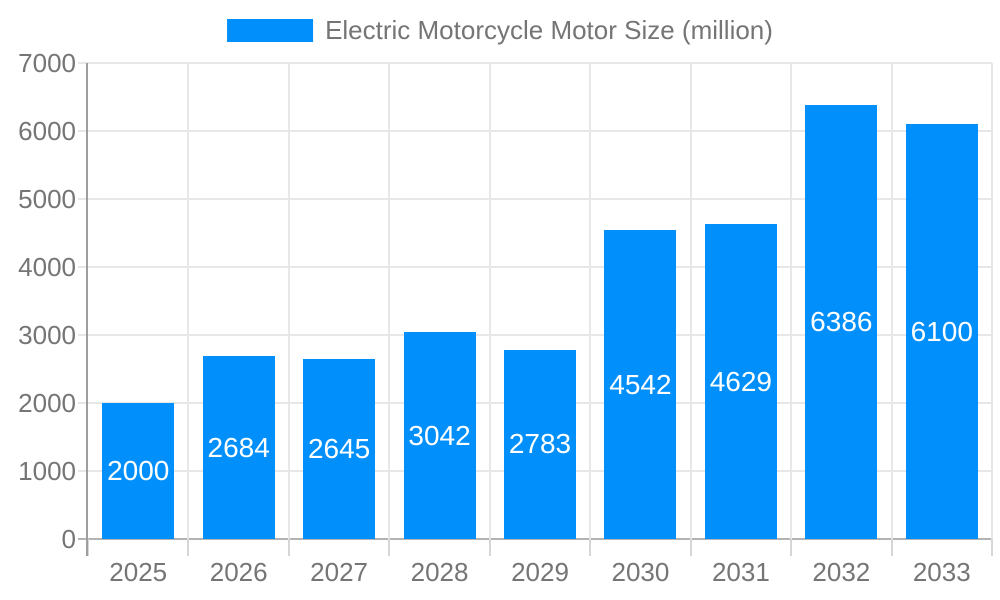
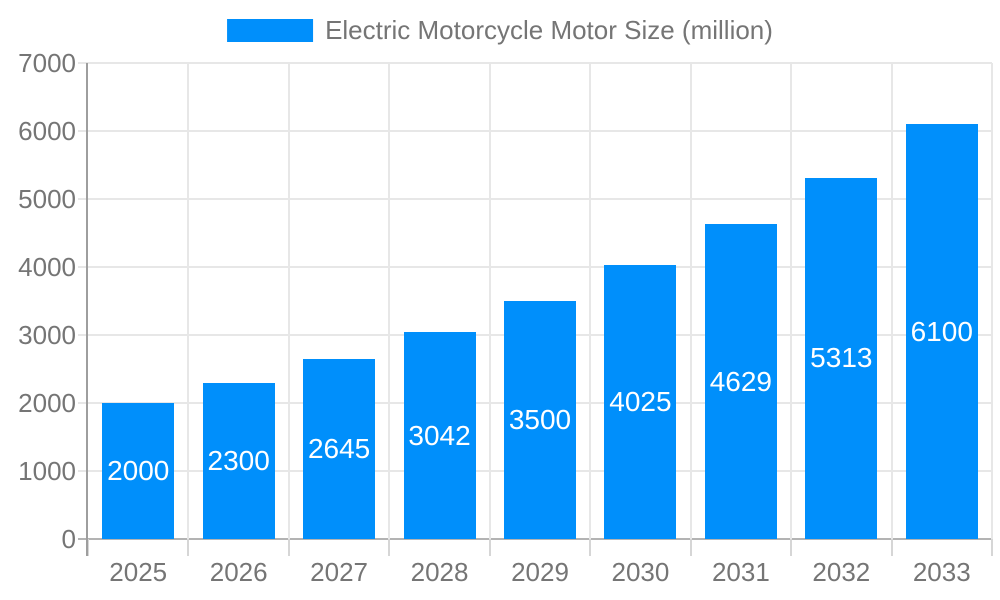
2026: 2684 -> 2300
2029: 2783 -> 3500
2030: 4542 -> 4025
2032: 6386 -> 5313
